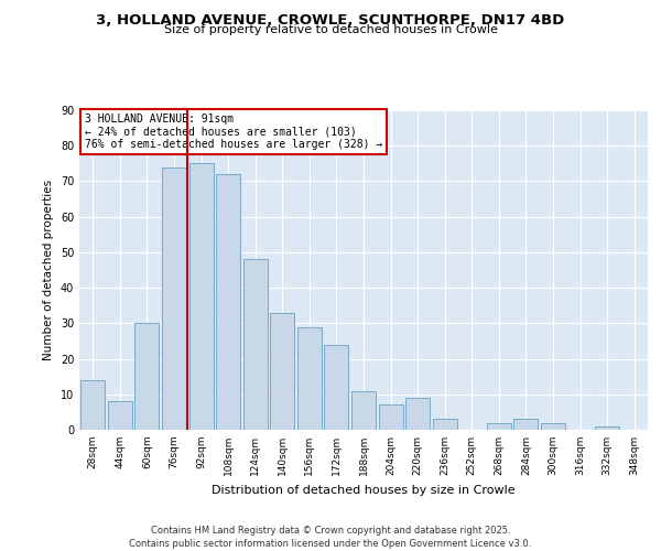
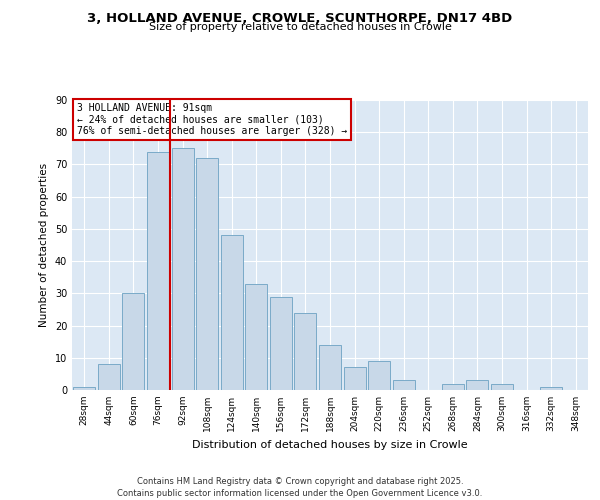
28sqm: 14 -> 1
188sqm: 11 -> 14
